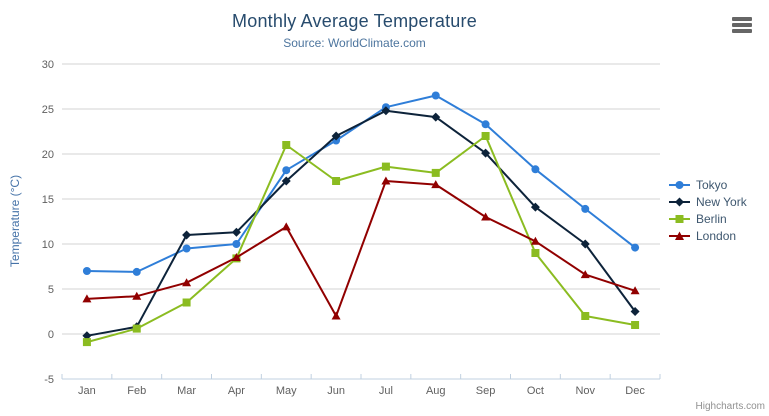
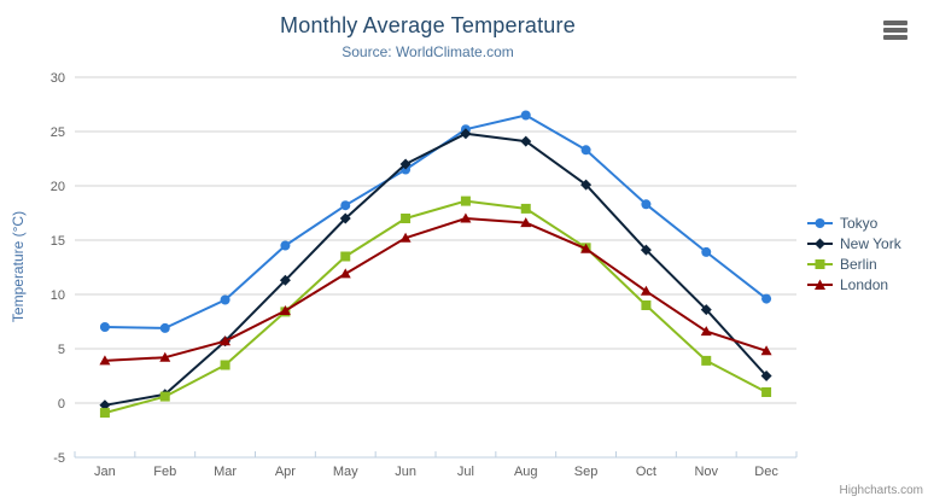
New York/Mar: 11 -> 6
Tokyo/Apr: 10 -> 14
Berlin/May: 21 -> 14
London/Jun: 2 -> 15
Berlin/Sep: 22 -> 14
London/Sep: 13 -> 14
New York/Nov: 10 -> 9
Berlin/Nov: 2 -> 4
